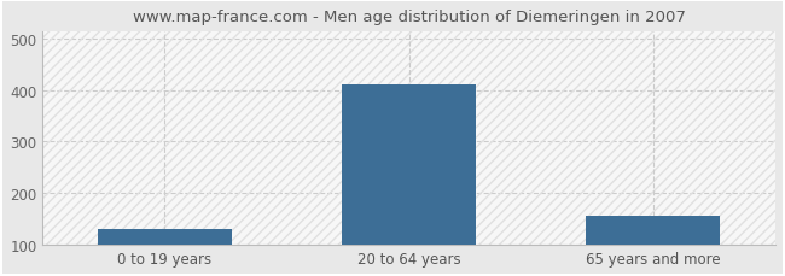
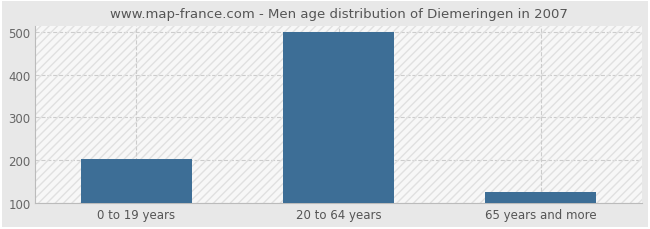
0 to 19 years: 130 -> 203
20 to 64 years: 410 -> 500
65 years and more: 155 -> 126
